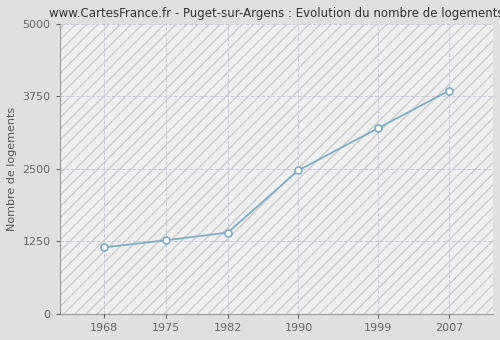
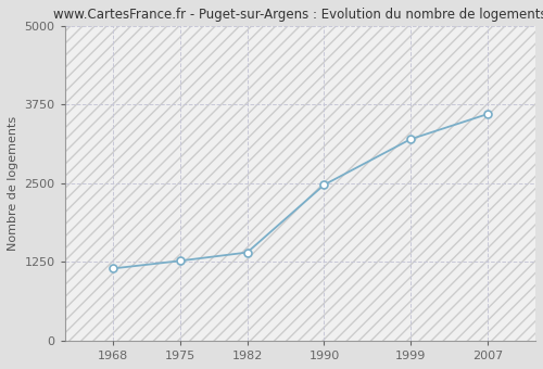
2007: 3850 -> 3600
